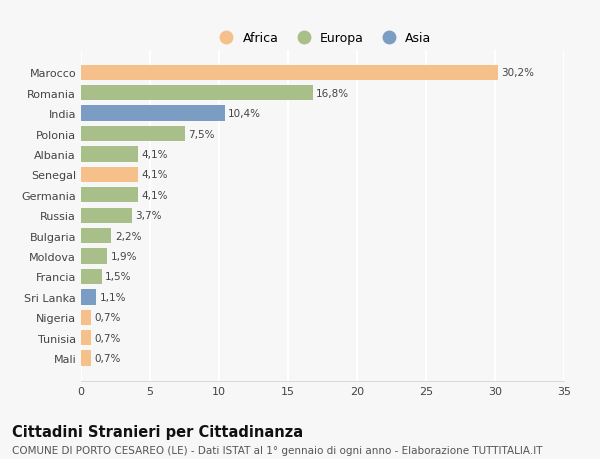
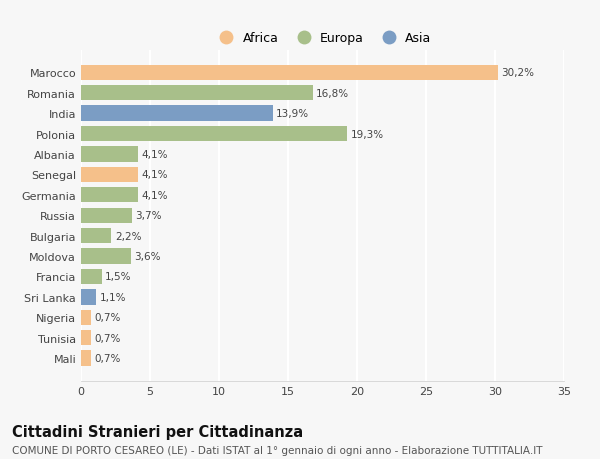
India: 10,4% -> 13,9%
Polonia: 7,5% -> 19,3%
Moldova: 1,9% -> 3,6%
